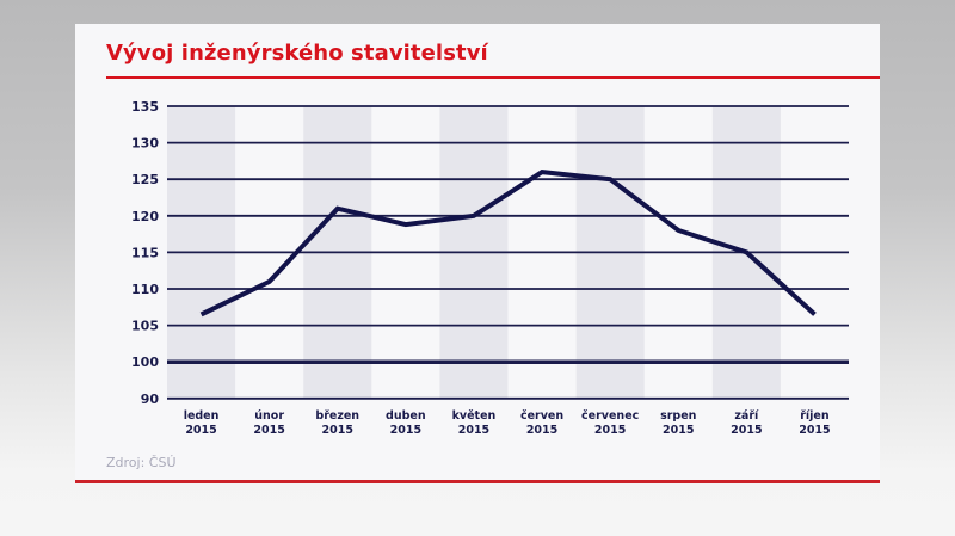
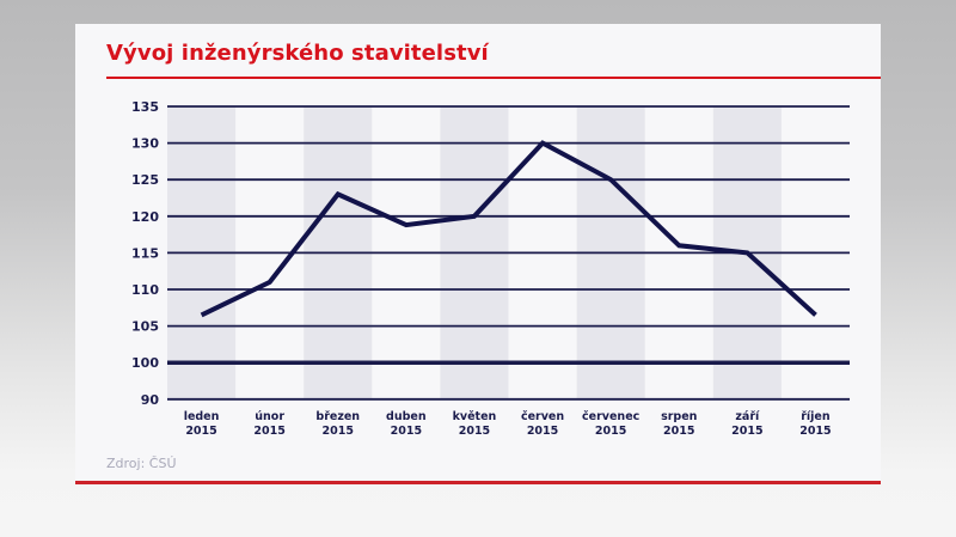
březen 2015: 121 -> 123
červen 2015: 126 -> 130
srpen 2015: 118 -> 116
